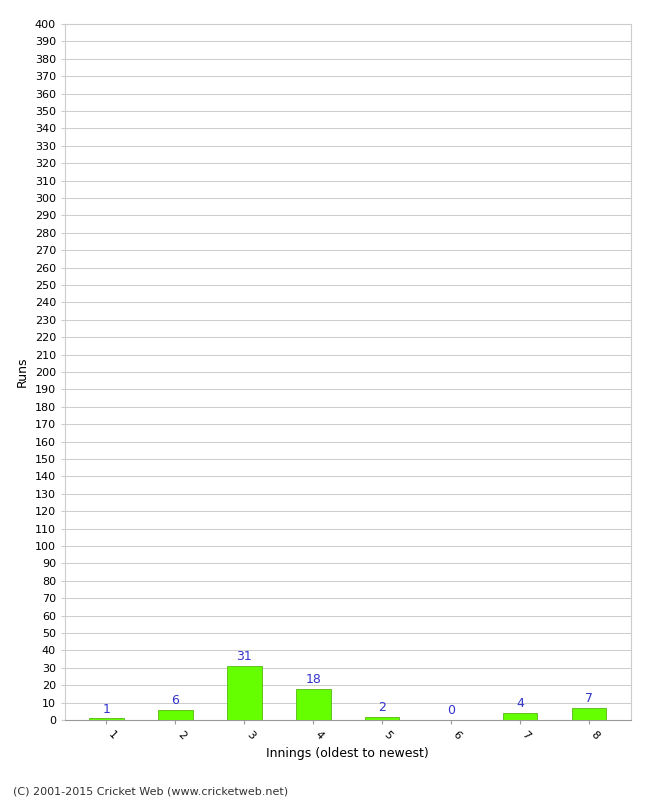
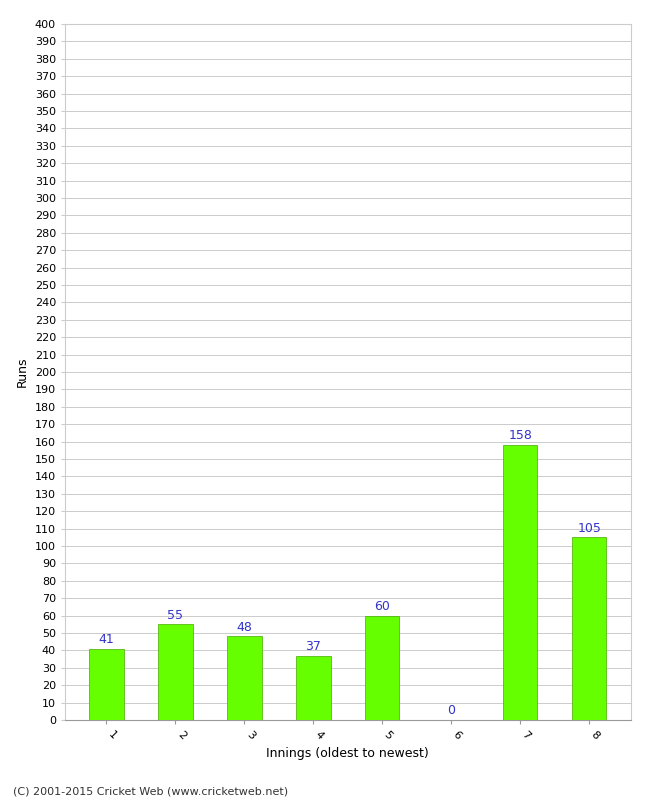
1: 1 -> 41
2: 6 -> 55
3: 31 -> 48
4: 18 -> 37
5: 2 -> 60
7: 4 -> 158
8: 7 -> 105
